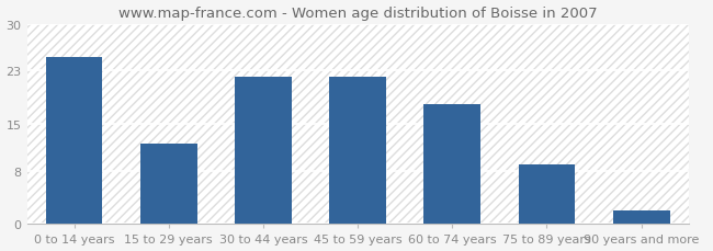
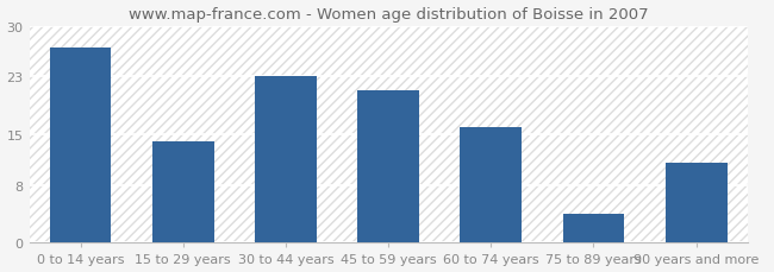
0 to 14 years: 25 -> 27
15 to 29 years: 12 -> 14
30 to 44 years: 22 -> 23
45 to 59 years: 22 -> 21
60 to 74 years: 18 -> 16
75 to 89 years: 9 -> 4
90 years and more: 2 -> 11
